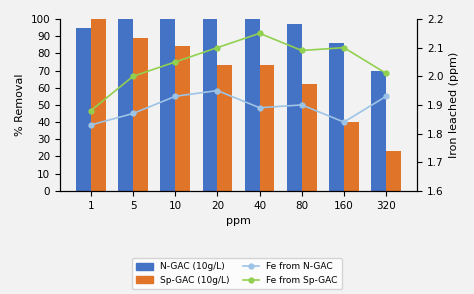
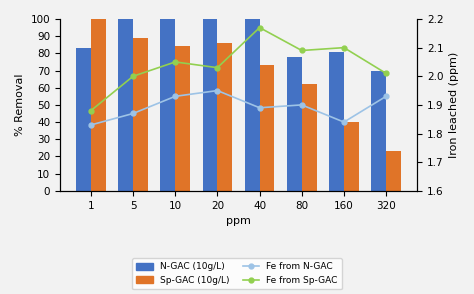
N-GAC (10g/L)/1: 95 -> 83
Fe from Sp-GAC/20: 2.10 -> 2.03
Sp-GAC (10g/L)/20: 73 -> 86
Fe from Sp-GAC/40: 2.15 -> 2.17
N-GAC (10g/L)/80: 97 -> 78
N-GAC (10g/L)/160: 86 -> 81
